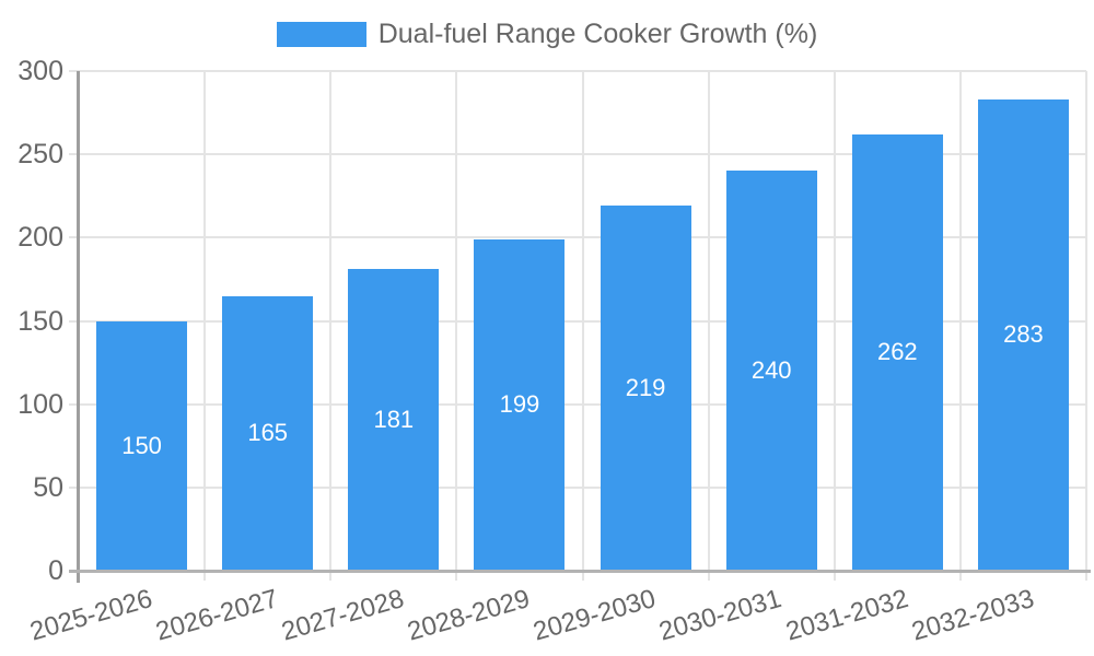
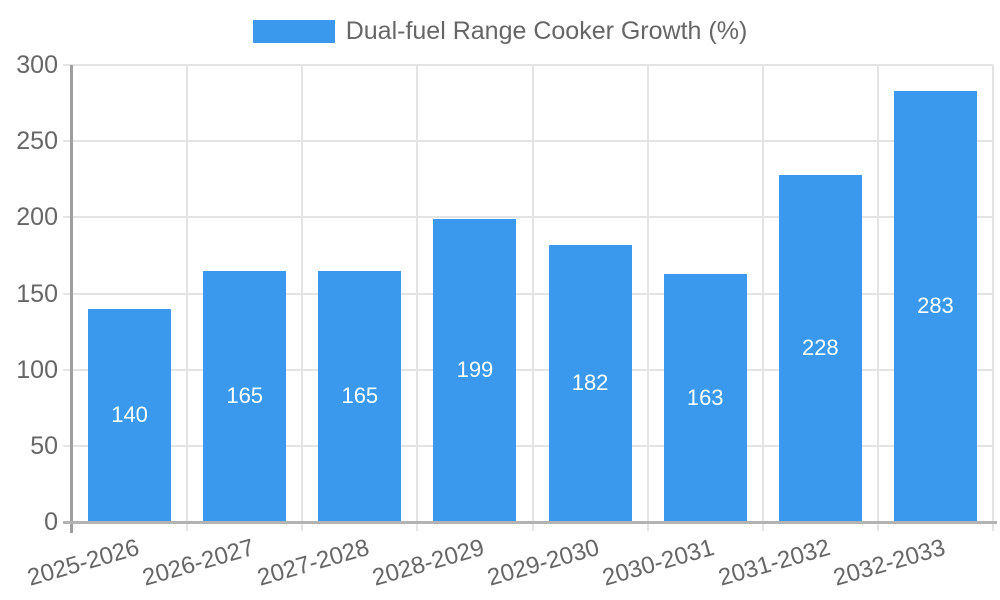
2025-2026: 150 -> 140
2027-2028: 181 -> 165
2029-2030: 219 -> 182
2030-2031: 240 -> 163
2031-2032: 262 -> 228
